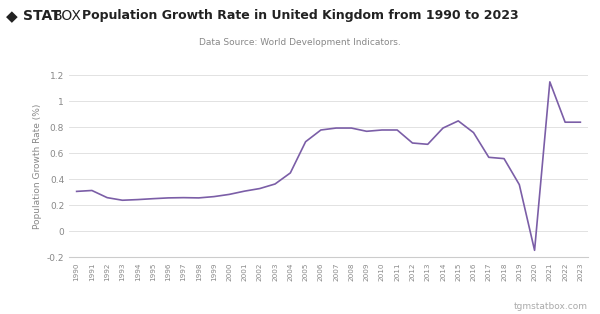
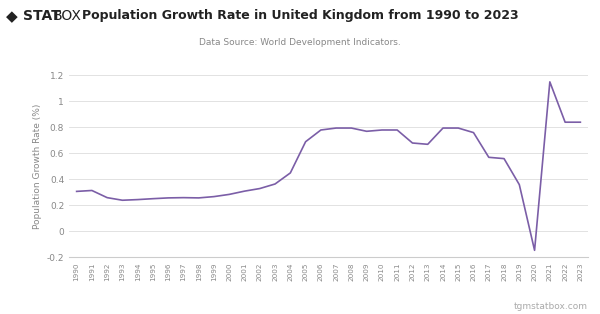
2015: 0.85 -> 0.80
